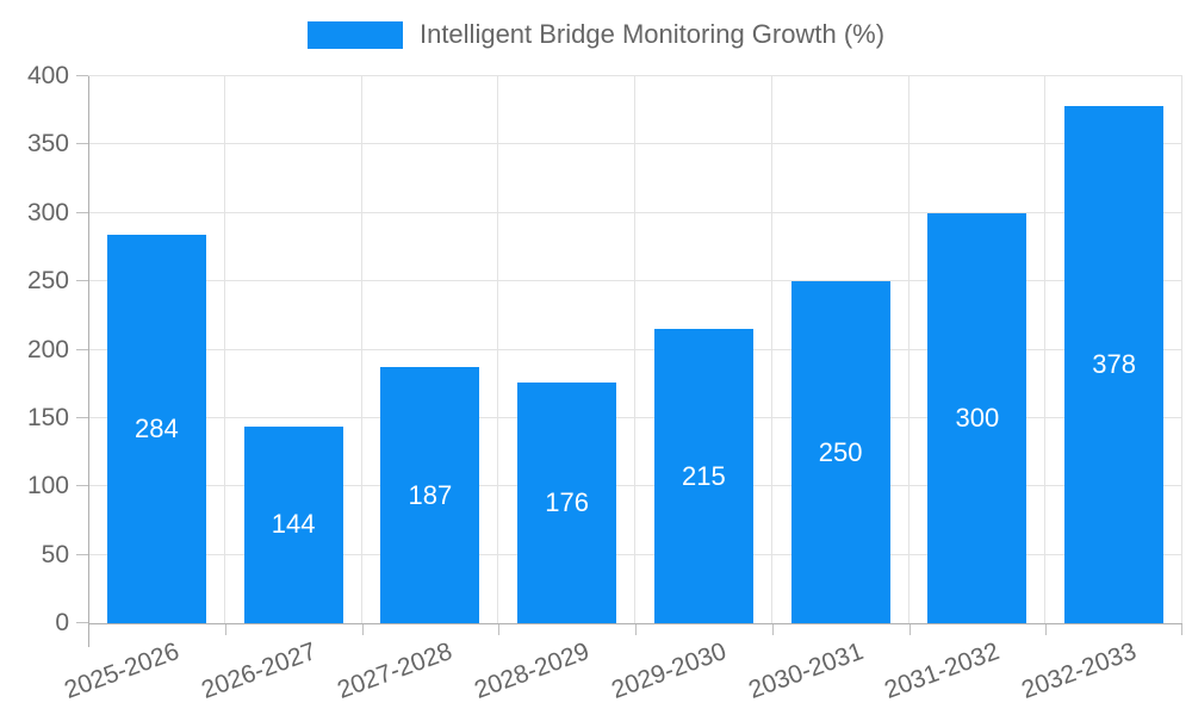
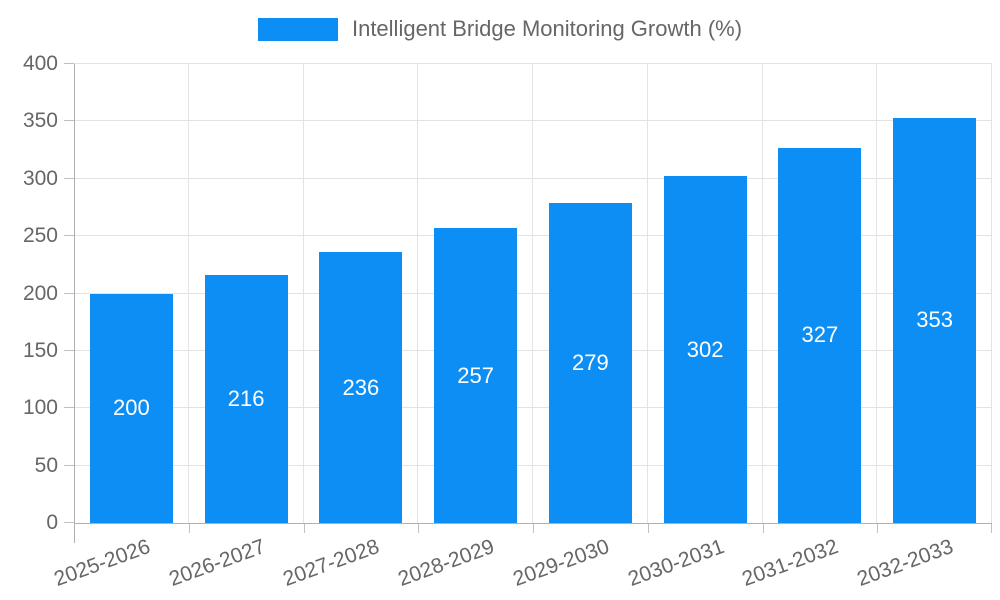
2025-2026: 284 -> 200
2026-2027: 144 -> 216
2027-2028: 187 -> 236
2028-2029: 176 -> 257
2029-2030: 215 -> 279
2030-2031: 250 -> 302
2031-2032: 300 -> 327
2032-2033: 378 -> 353
